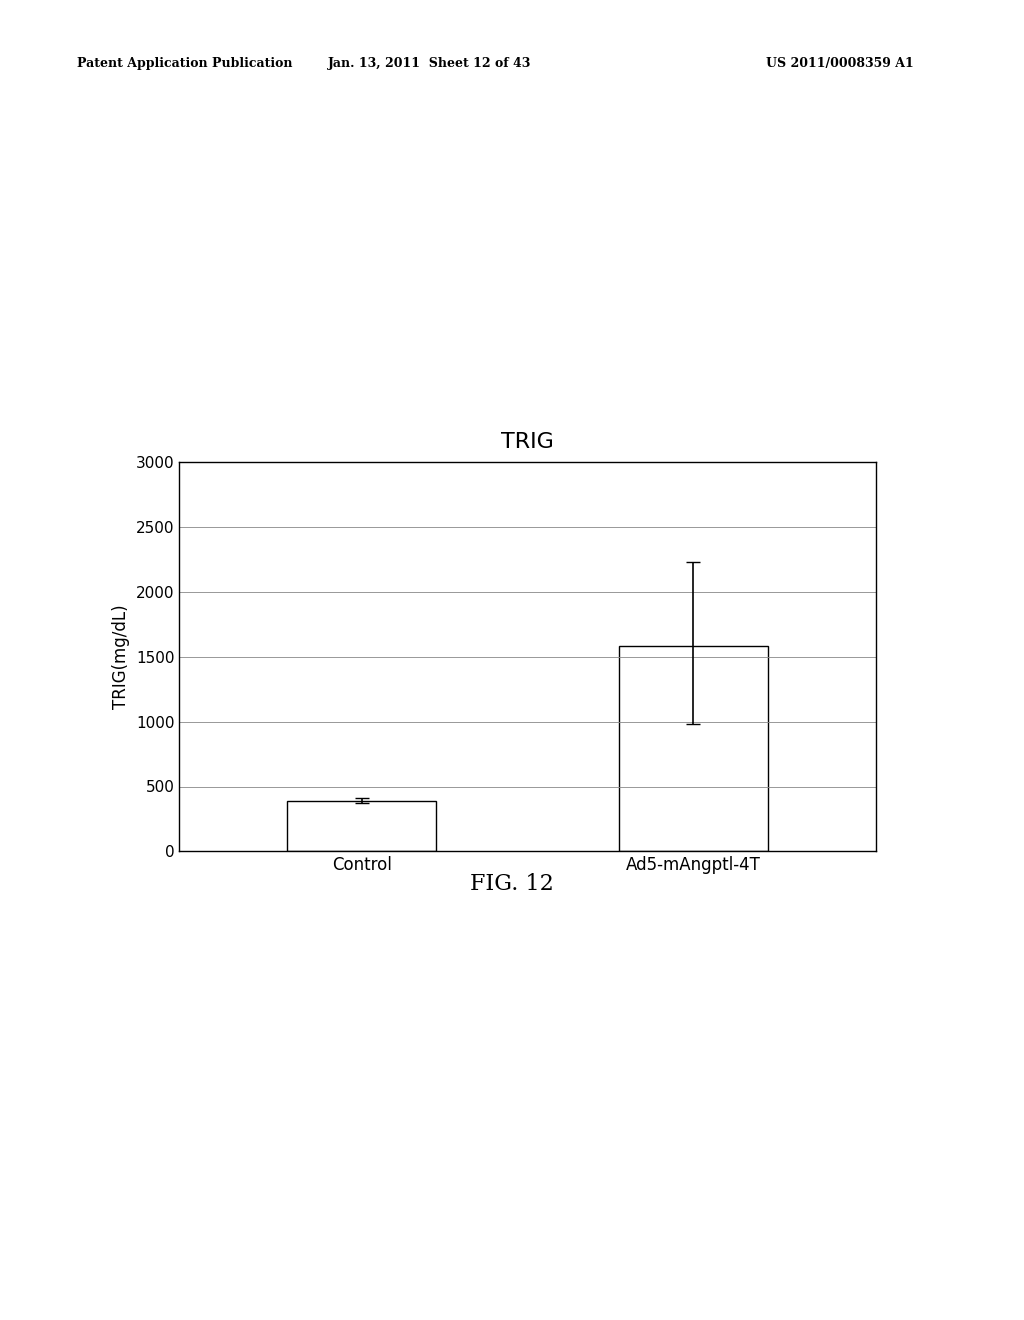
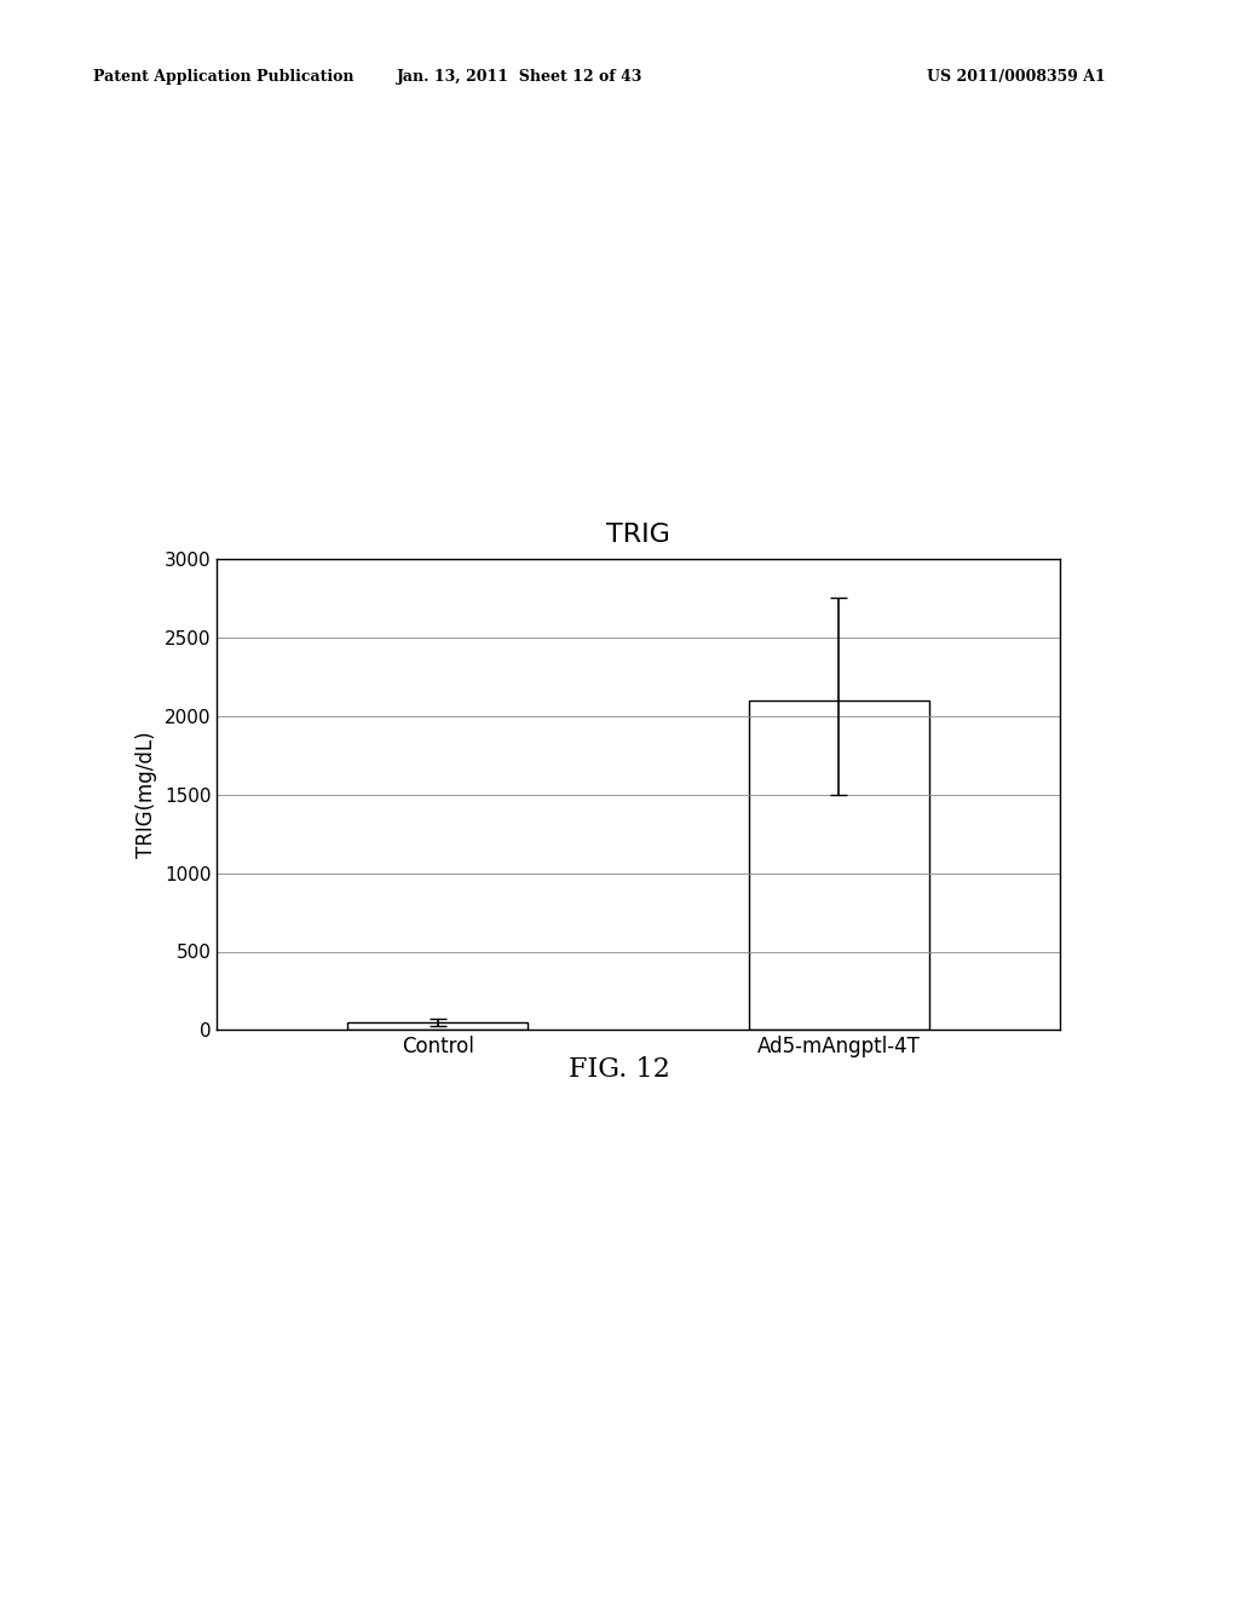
Control: 390 -> 50
Ad5-mAngptl-4T: 1580 -> 2100
